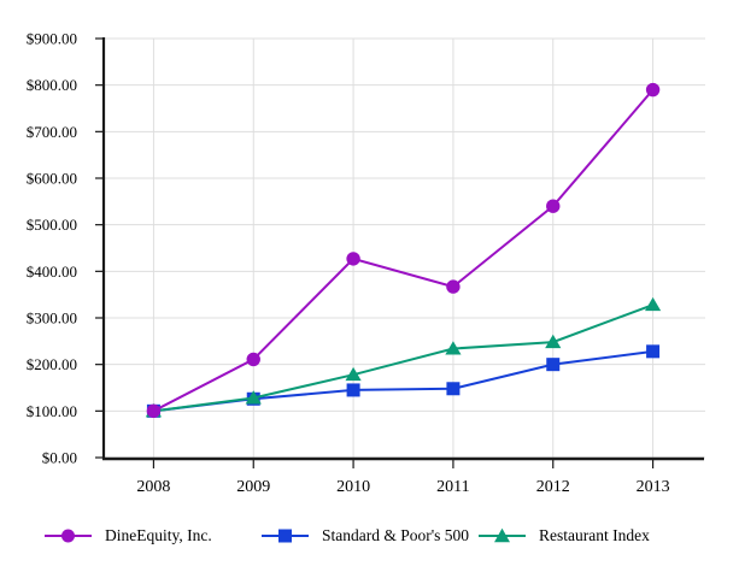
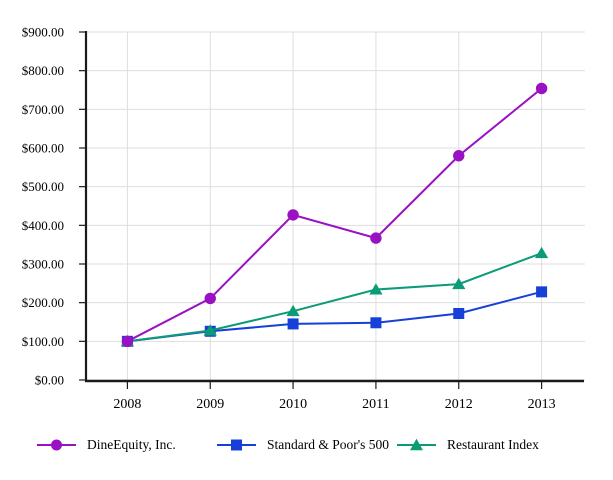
DineEquity, Inc./2012: $540 -> $580
Standard & Poor's 500/2012: $200 -> $170
DineEquity, Inc./2013: $790 -> $750
